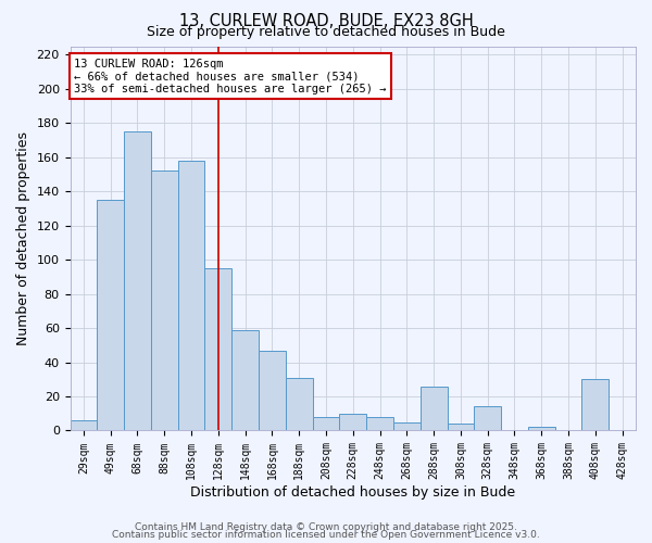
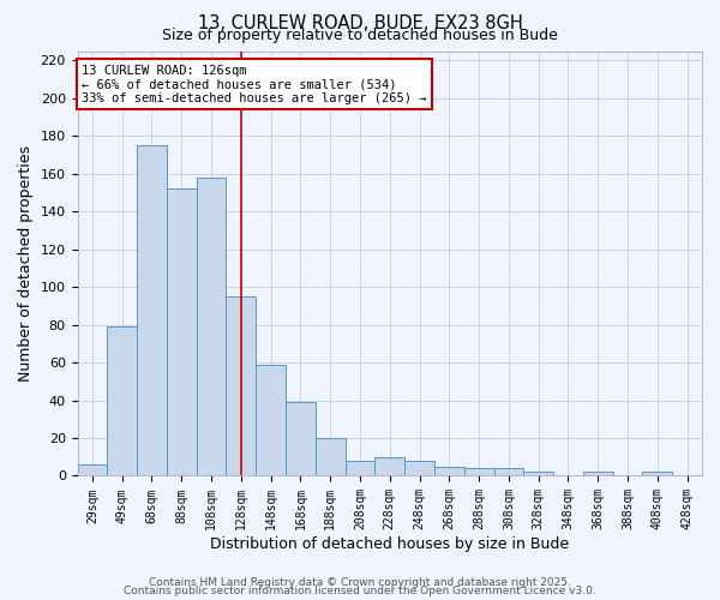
49sqm: 135 -> 79
168sqm: 47 -> 39
188sqm: 31 -> 20
288sqm: 26 -> 4
328sqm: 14 -> 2
408sqm: 30 -> 2
